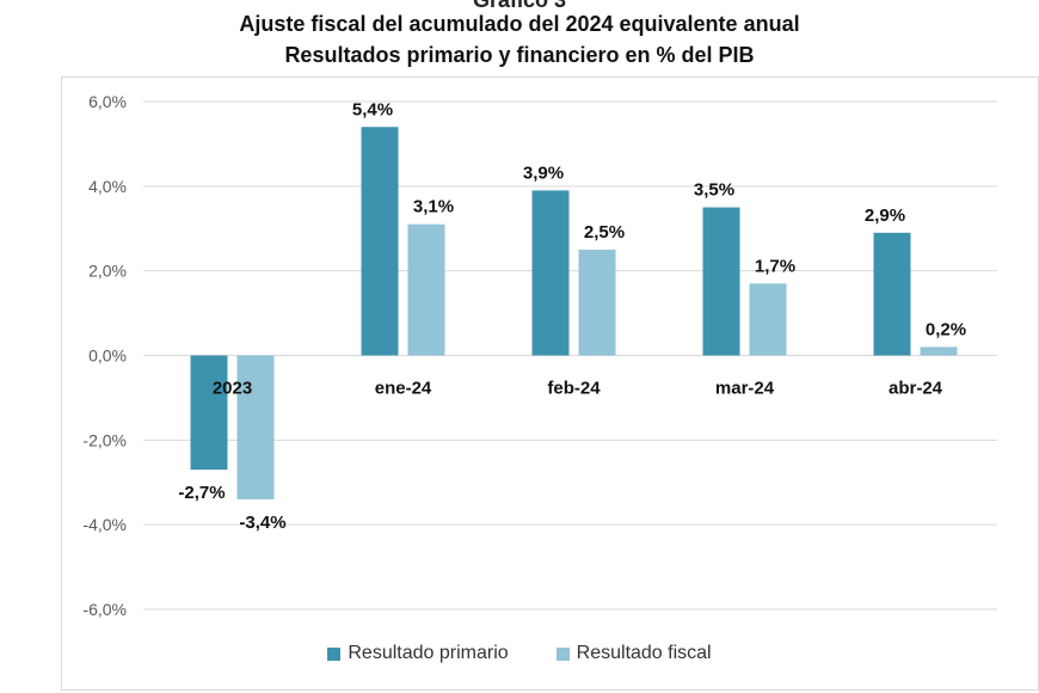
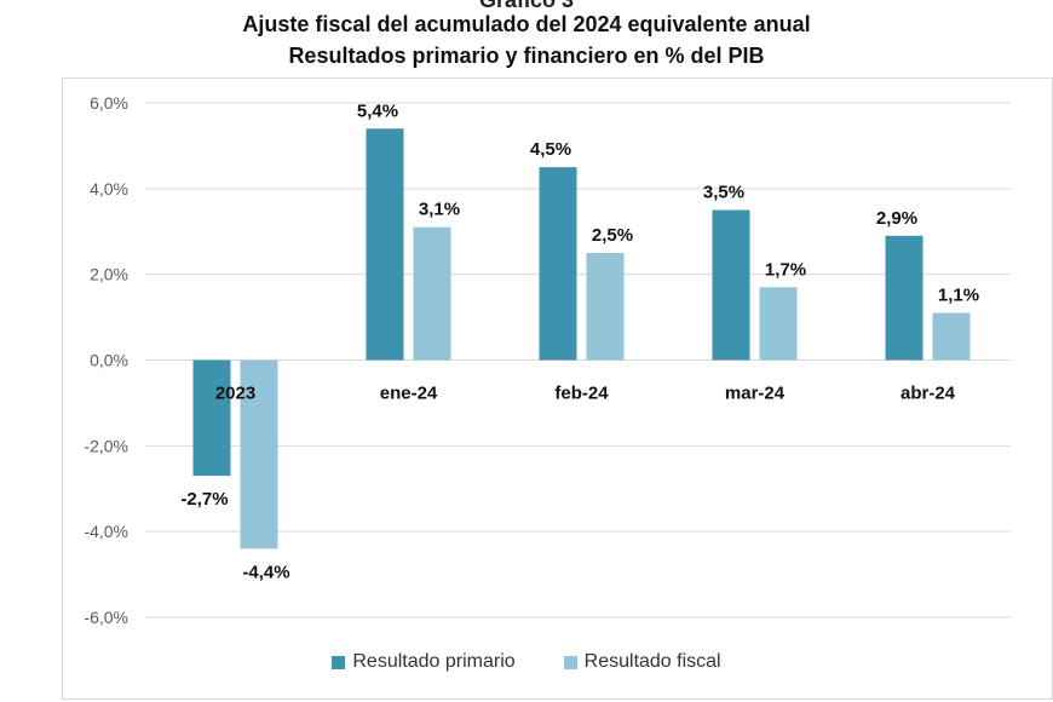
Resultado fiscal/2023: -3,4% -> -4,4%
Resultado primario/feb-24: 3,9% -> 4,5%
Resultado fiscal/abr-24: 0,2% -> 1,1%
